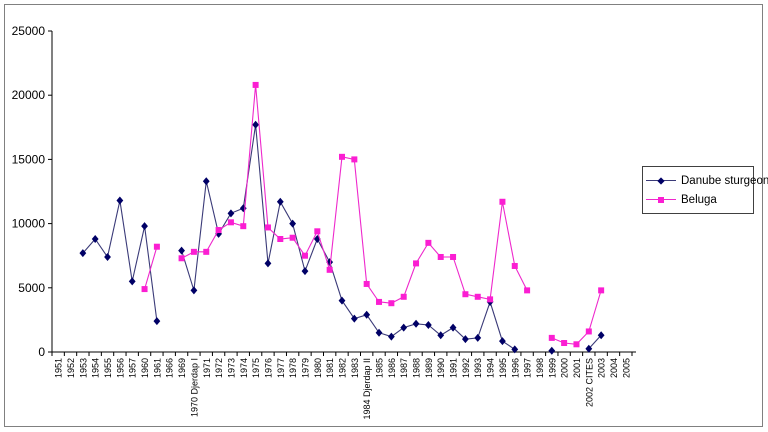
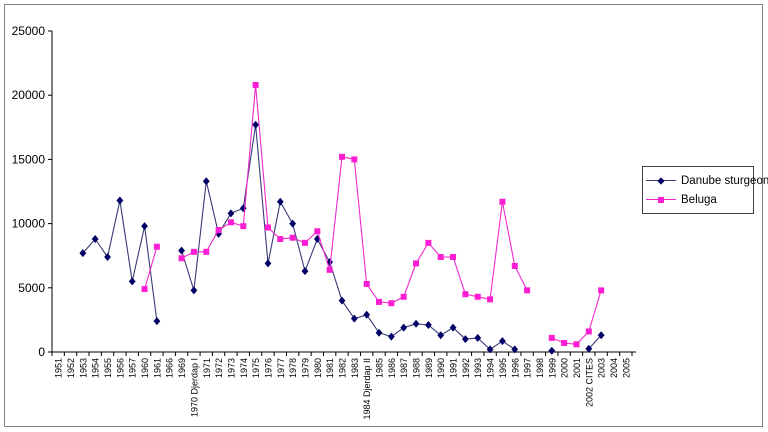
Beluga/1979: 7500 -> 8500
Danube sturgeon/1994: 3900 -> 200
